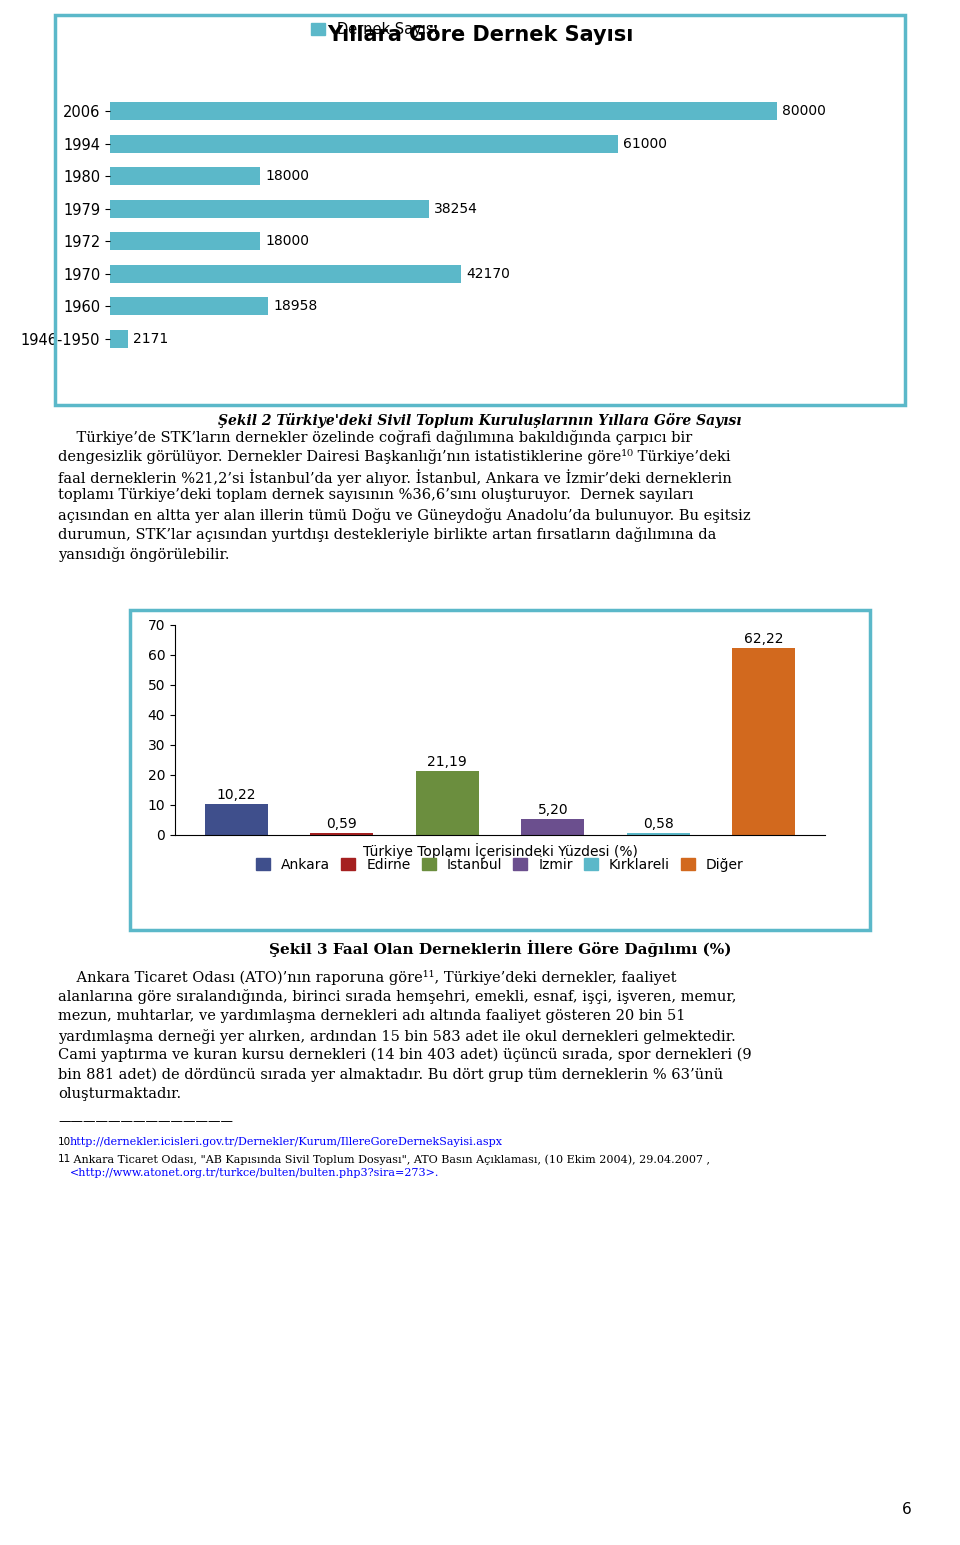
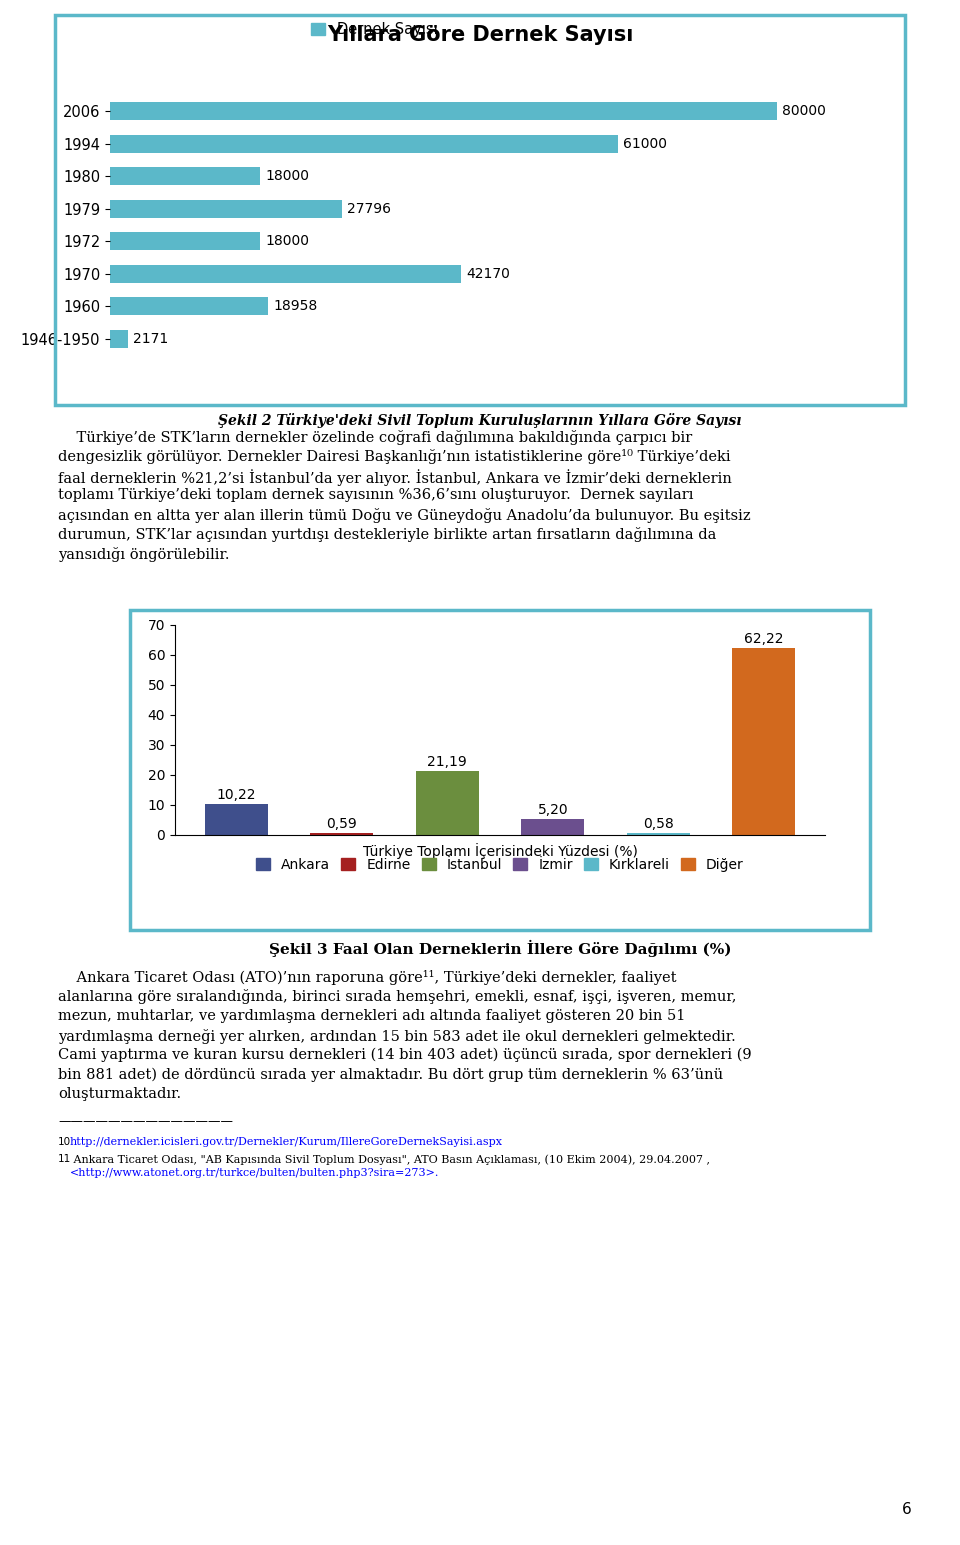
1979: 38254 -> 27796
